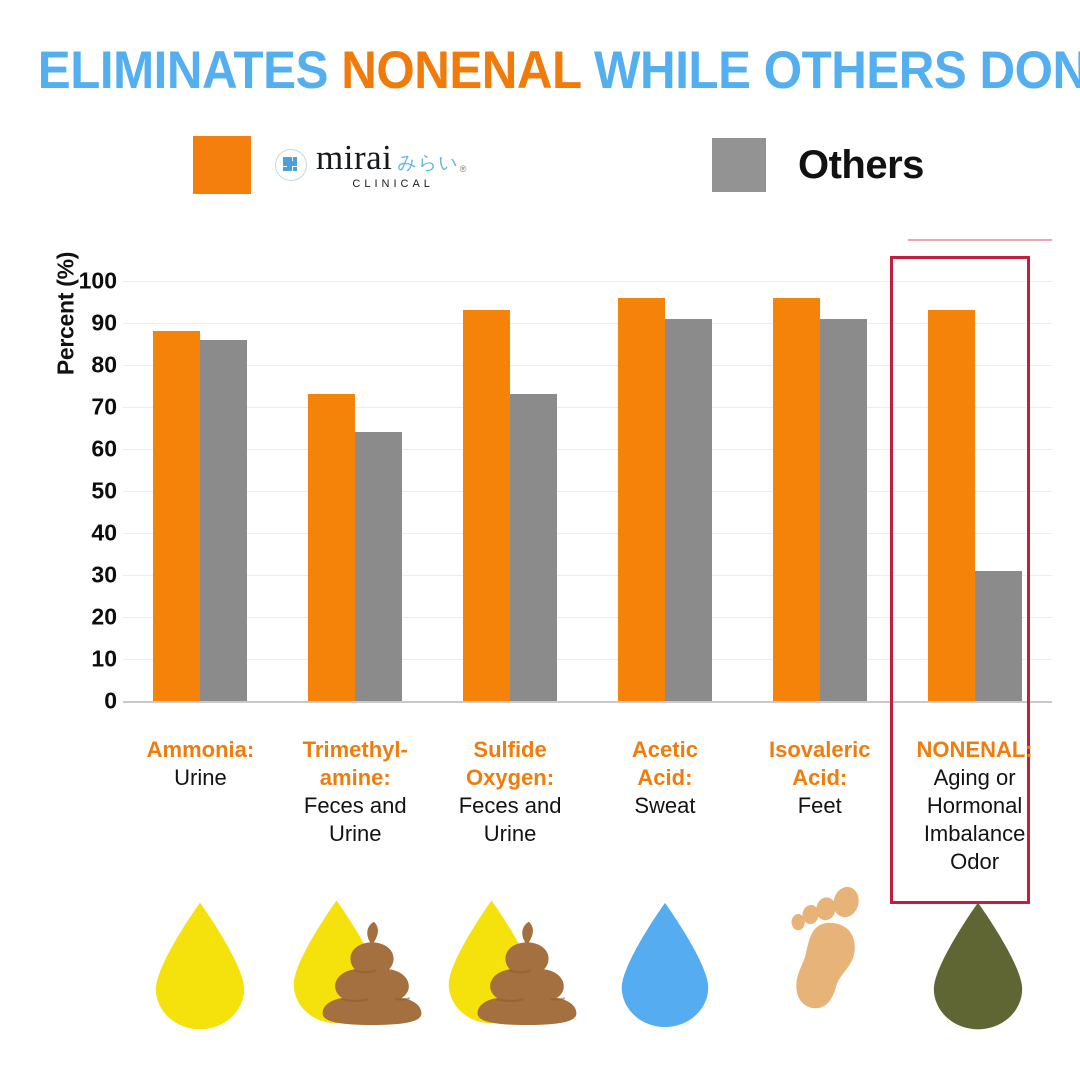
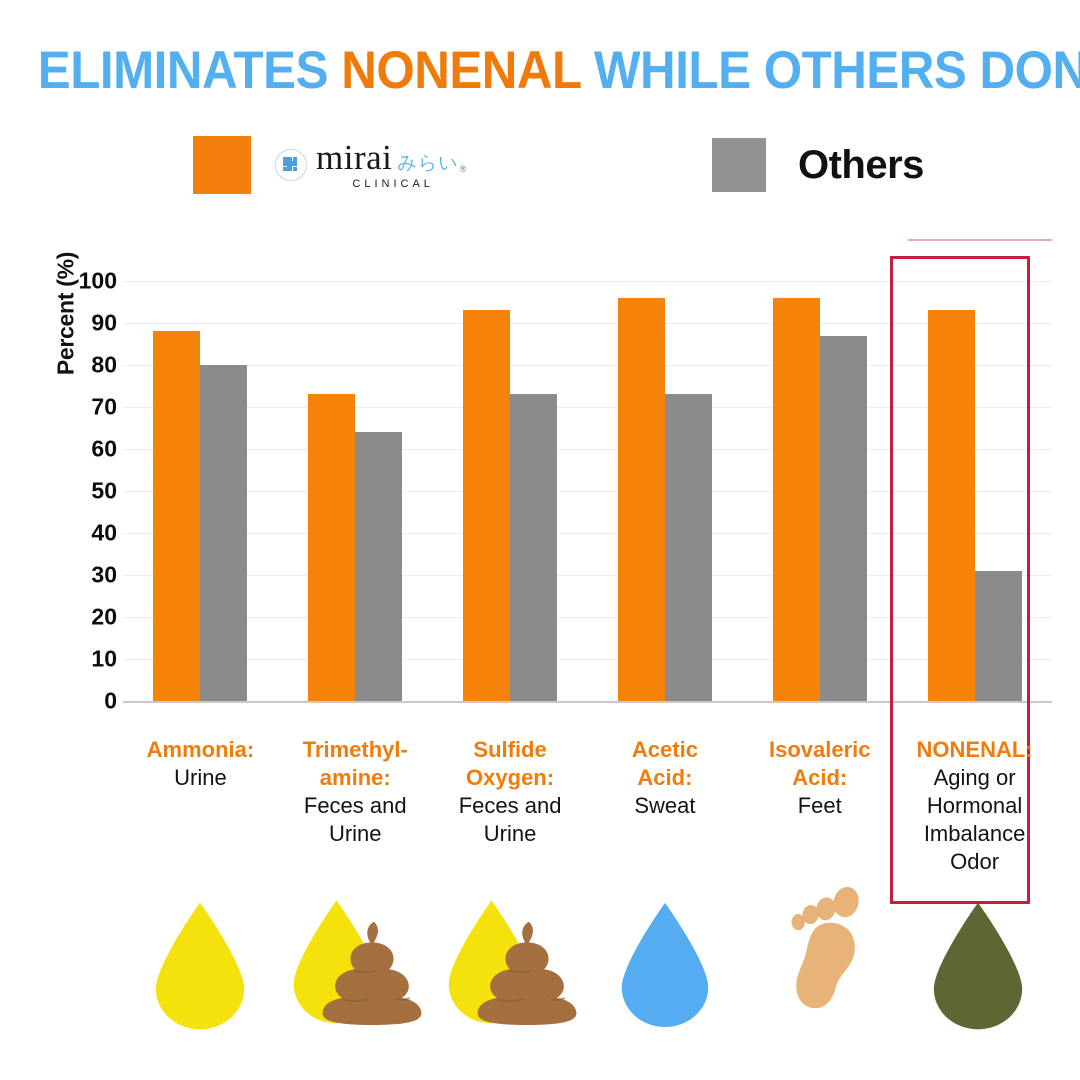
Others/Ammonia: Urine: 86 -> 80
Others/Acetic Acid: Sweat: 91 -> 73
Others/Isovaleric Acid: Feet: 91 -> 87
